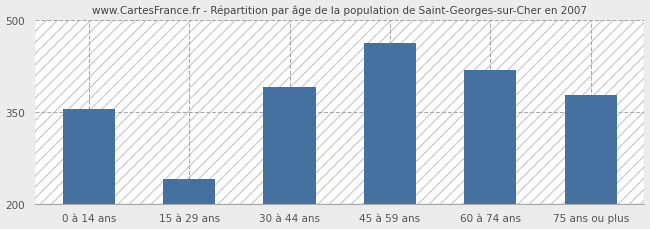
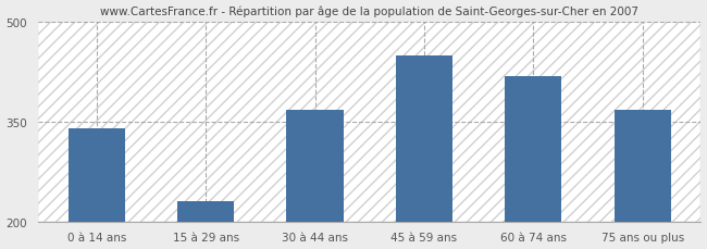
0 à 14 ans: 354 -> 340
15 à 29 ans: 240 -> 230
30 à 44 ans: 390 -> 368
45 à 59 ans: 462 -> 450
75 ans ou plus: 378 -> 368
